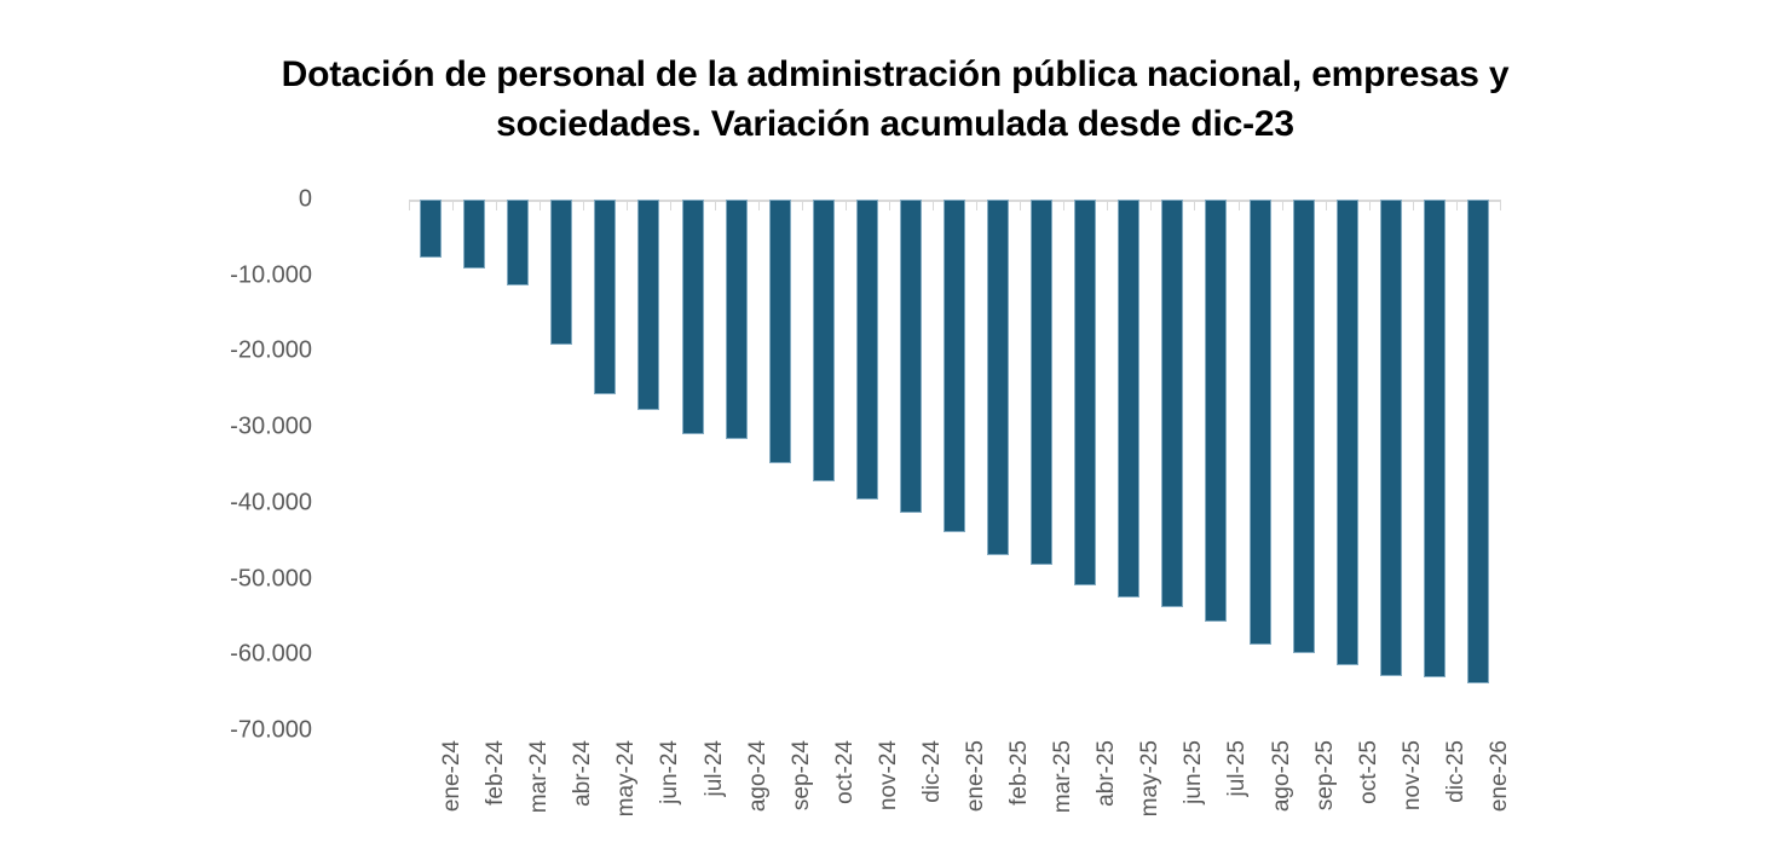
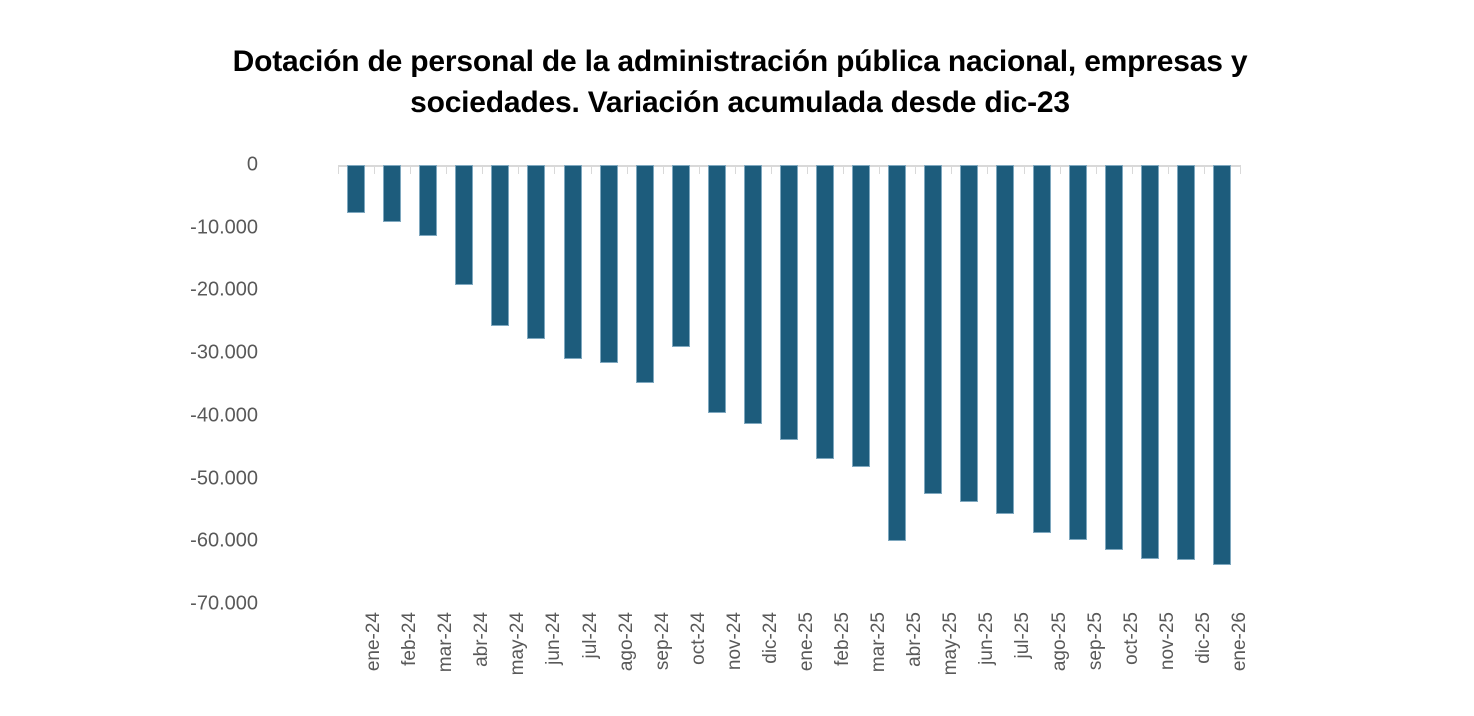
oct-24: -37000 -> -29000
abr-25: -51000 -> -60000
